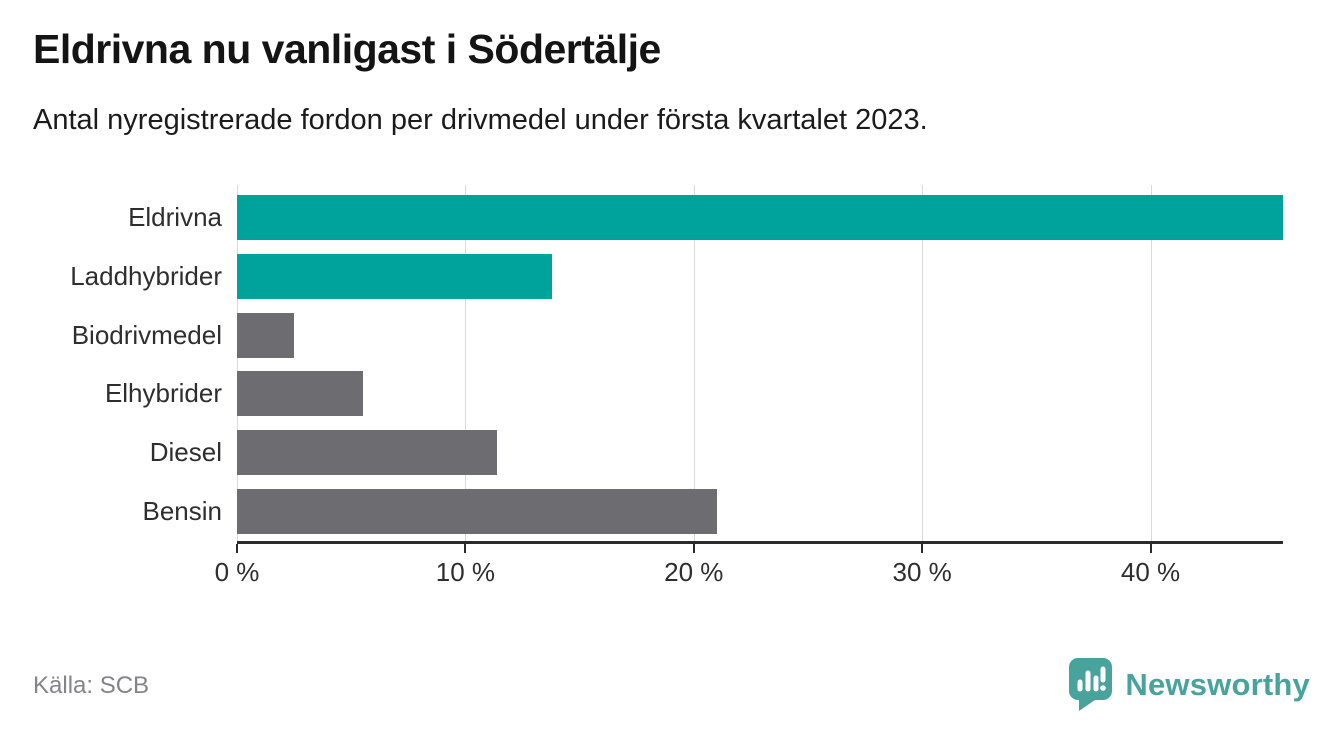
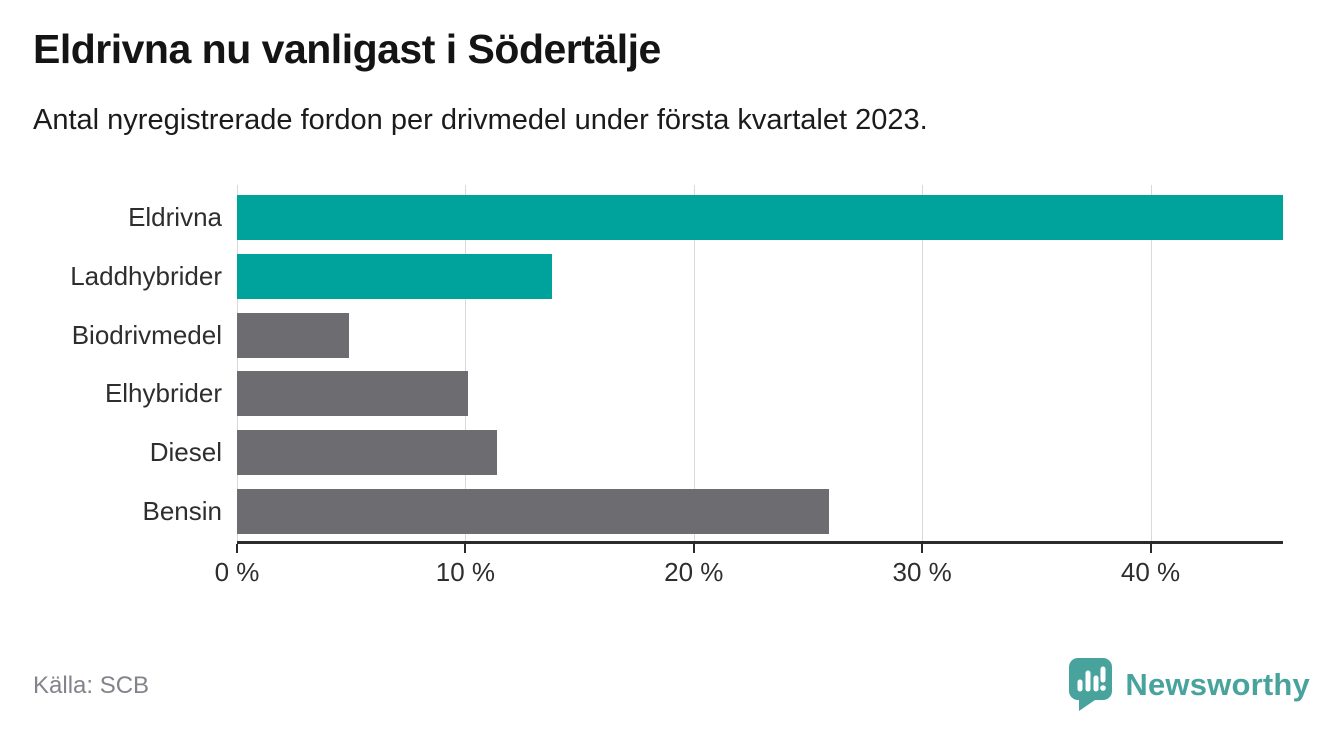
Biodrivmedel: 2.5% -> 4.9%
Elhybrider: 5.5% -> 10.1%
Bensin: 21.0% -> 25.9%
